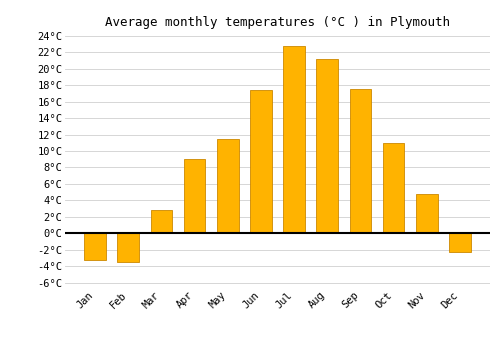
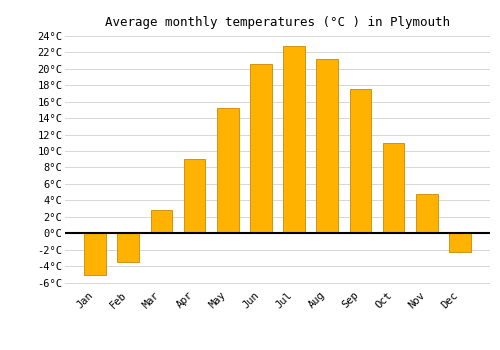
Jan: -3.2°C -> -5.0°C
May: 11.4°C -> 15.2°C
Jun: 17.4°C -> 20.5°C
